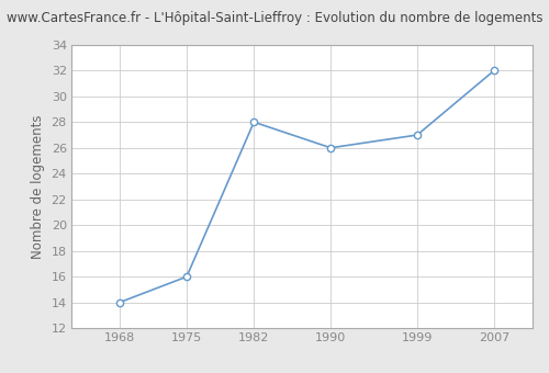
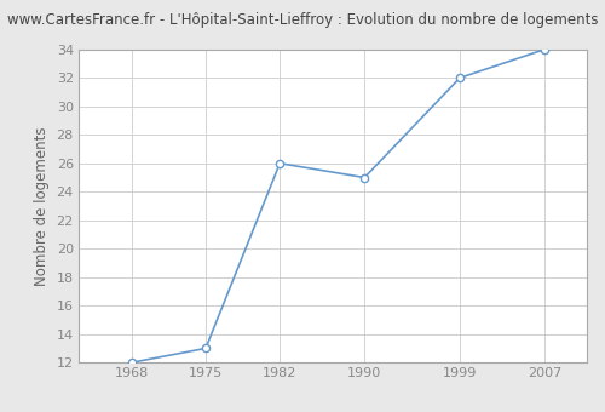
1968: 14 -> 12
1975: 16 -> 13
1982: 28 -> 26
1990: 26 -> 25
1999: 27 -> 32
2007: 32 -> 34
